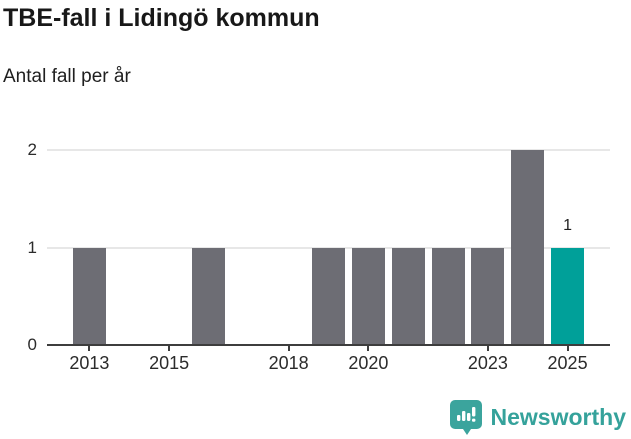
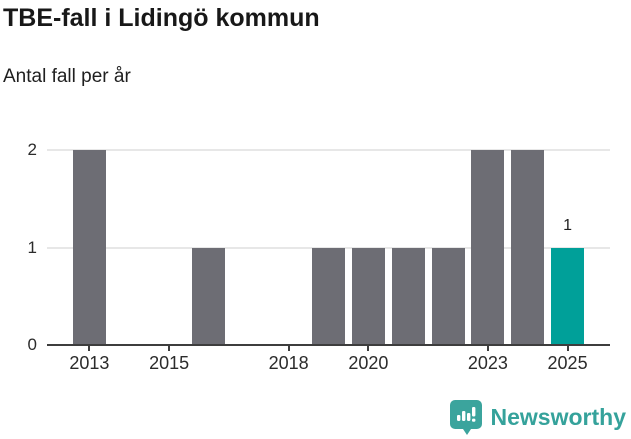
2013: 1 -> 2
2023: 1 -> 2
